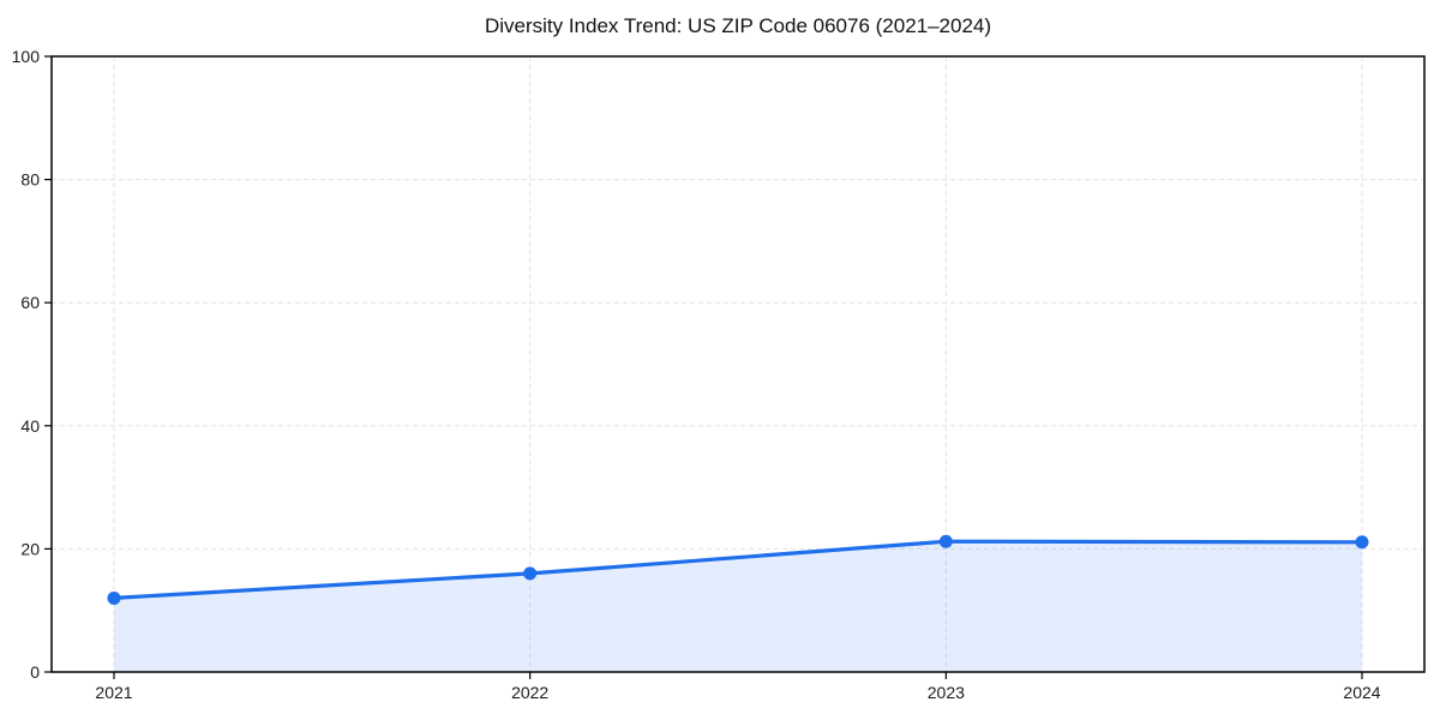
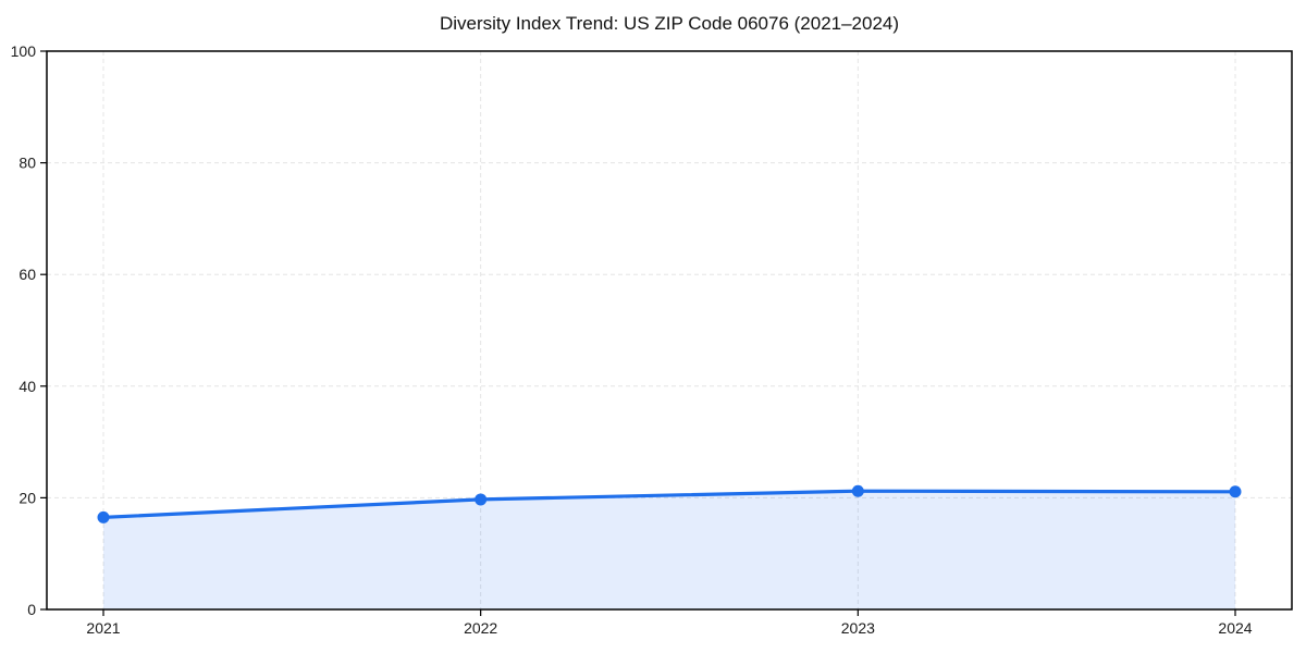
2021: 12 -> 16
2022: 16 -> 20
